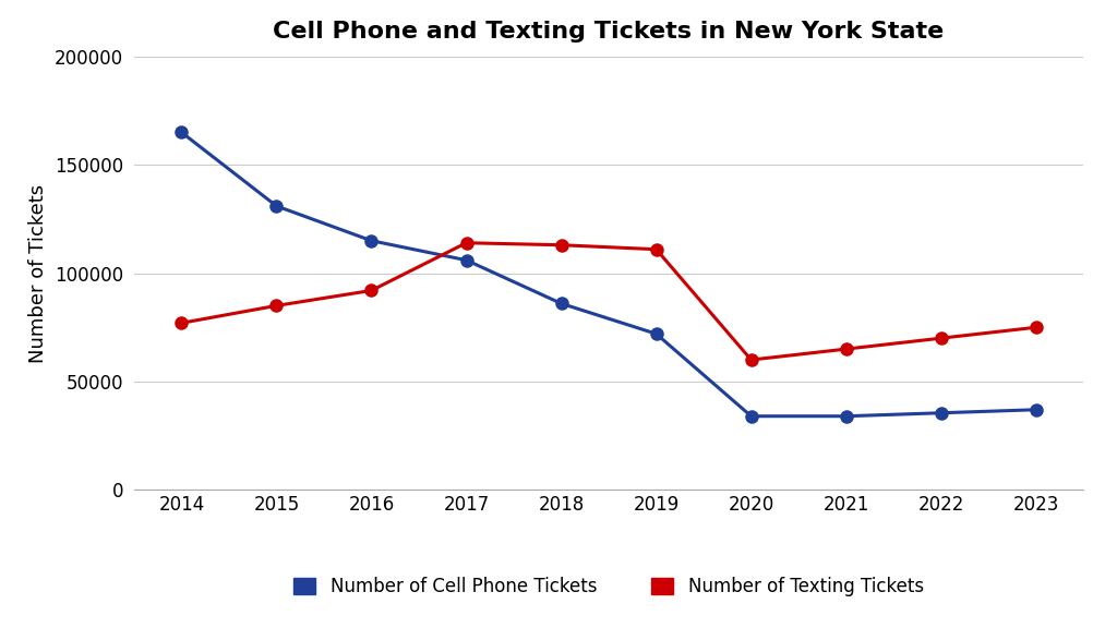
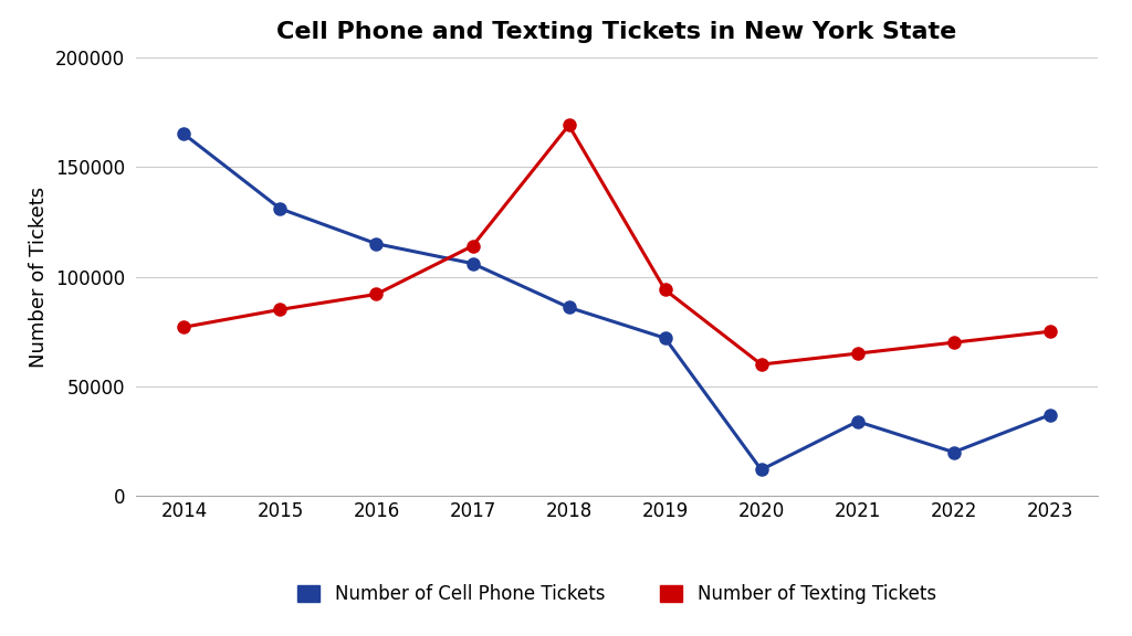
Number of Texting Tickets/2018: 113000 -> 169000
Number of Texting Tickets/2019: 111000 -> 94000
Number of Cell Phone Tickets/2020: 34000 -> 12000
Number of Cell Phone Tickets/2022: 36000 -> 20000
